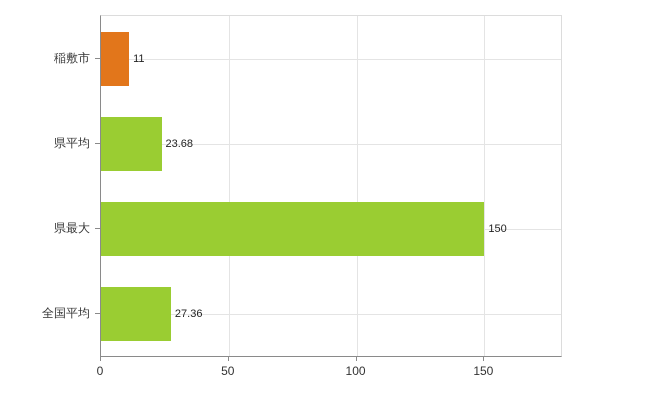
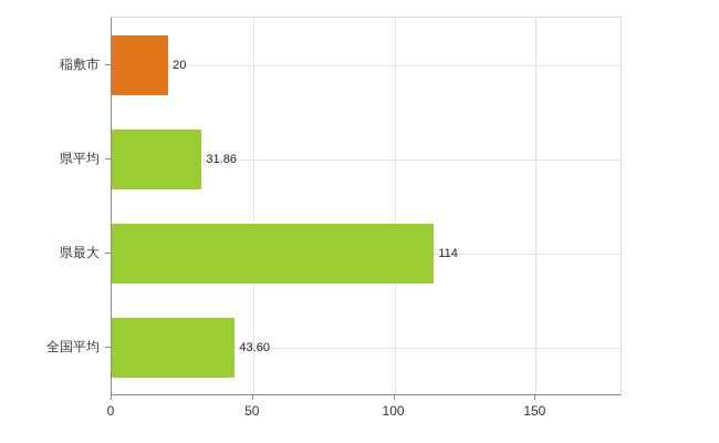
稲敷市: 11 -> 20
県平均: 23.68 -> 31.86
県最大: 150 -> 114
全国平均: 27.36 -> 43.60
